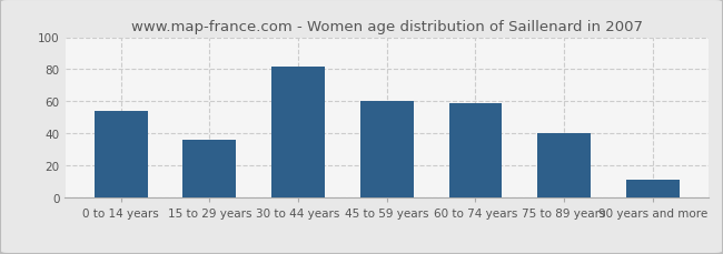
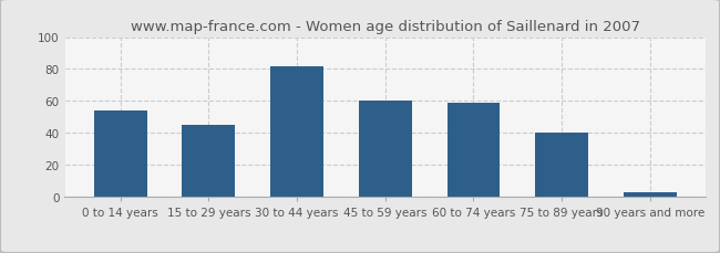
15 to 29 years: 36 -> 45
90 years and more: 11 -> 3
